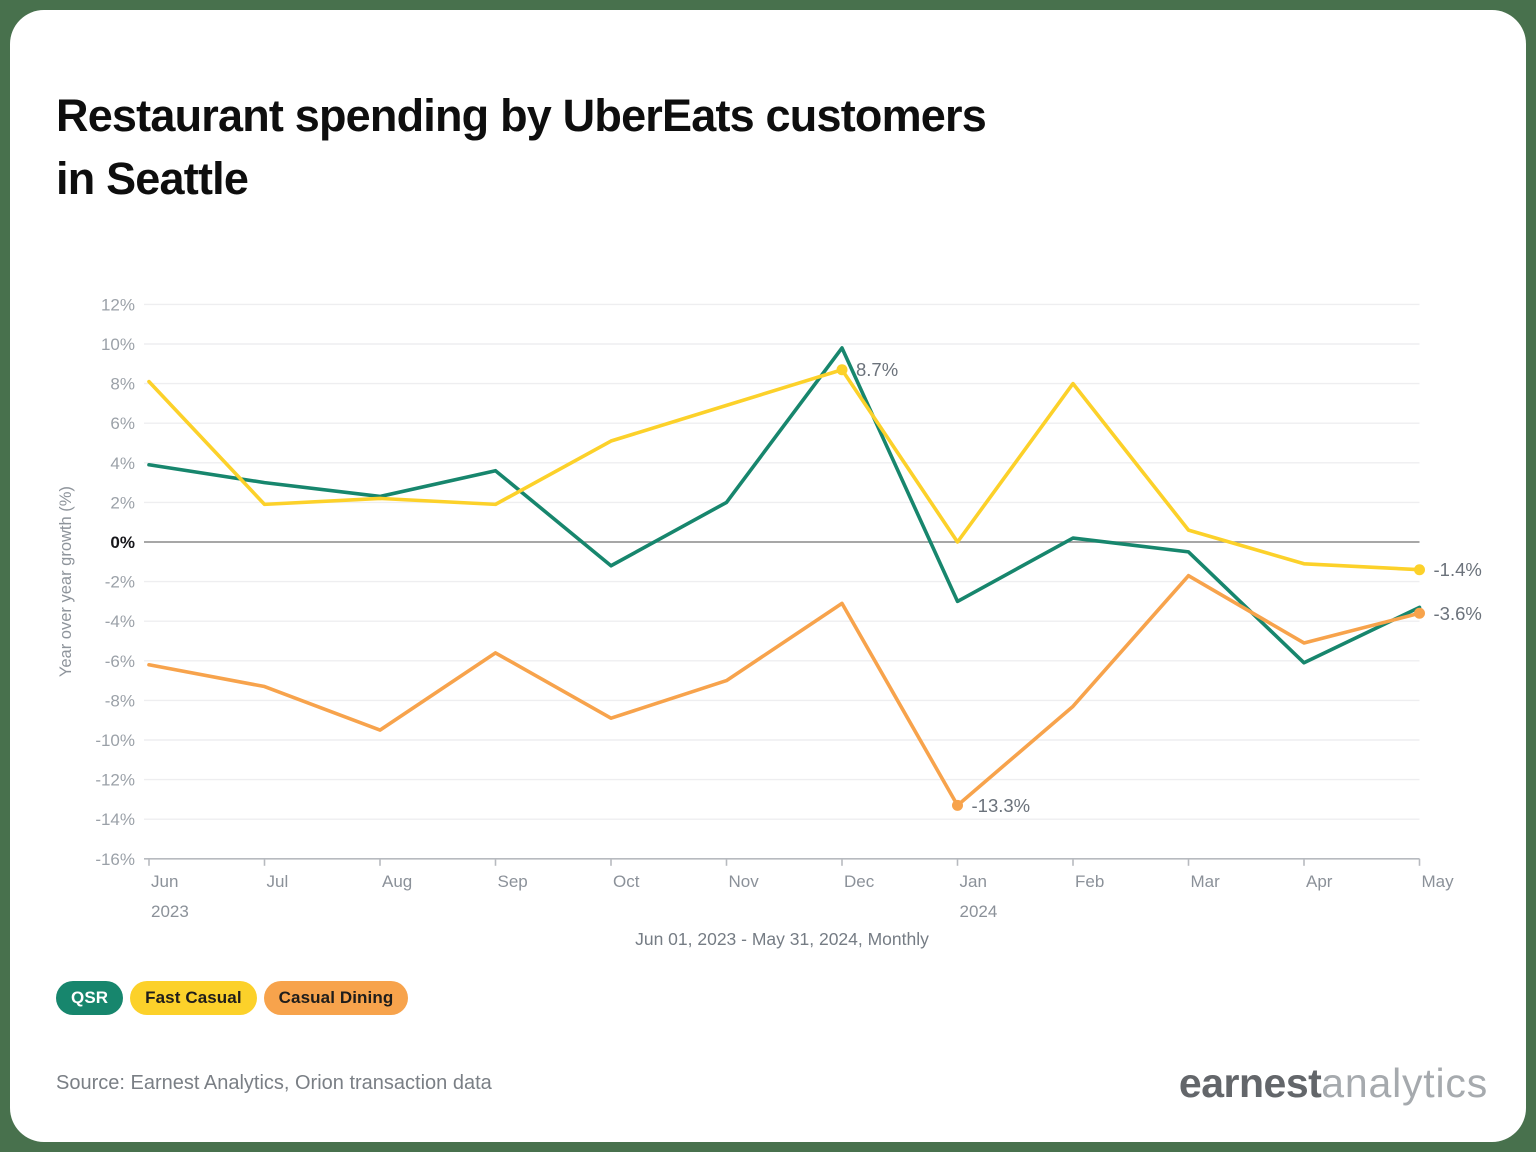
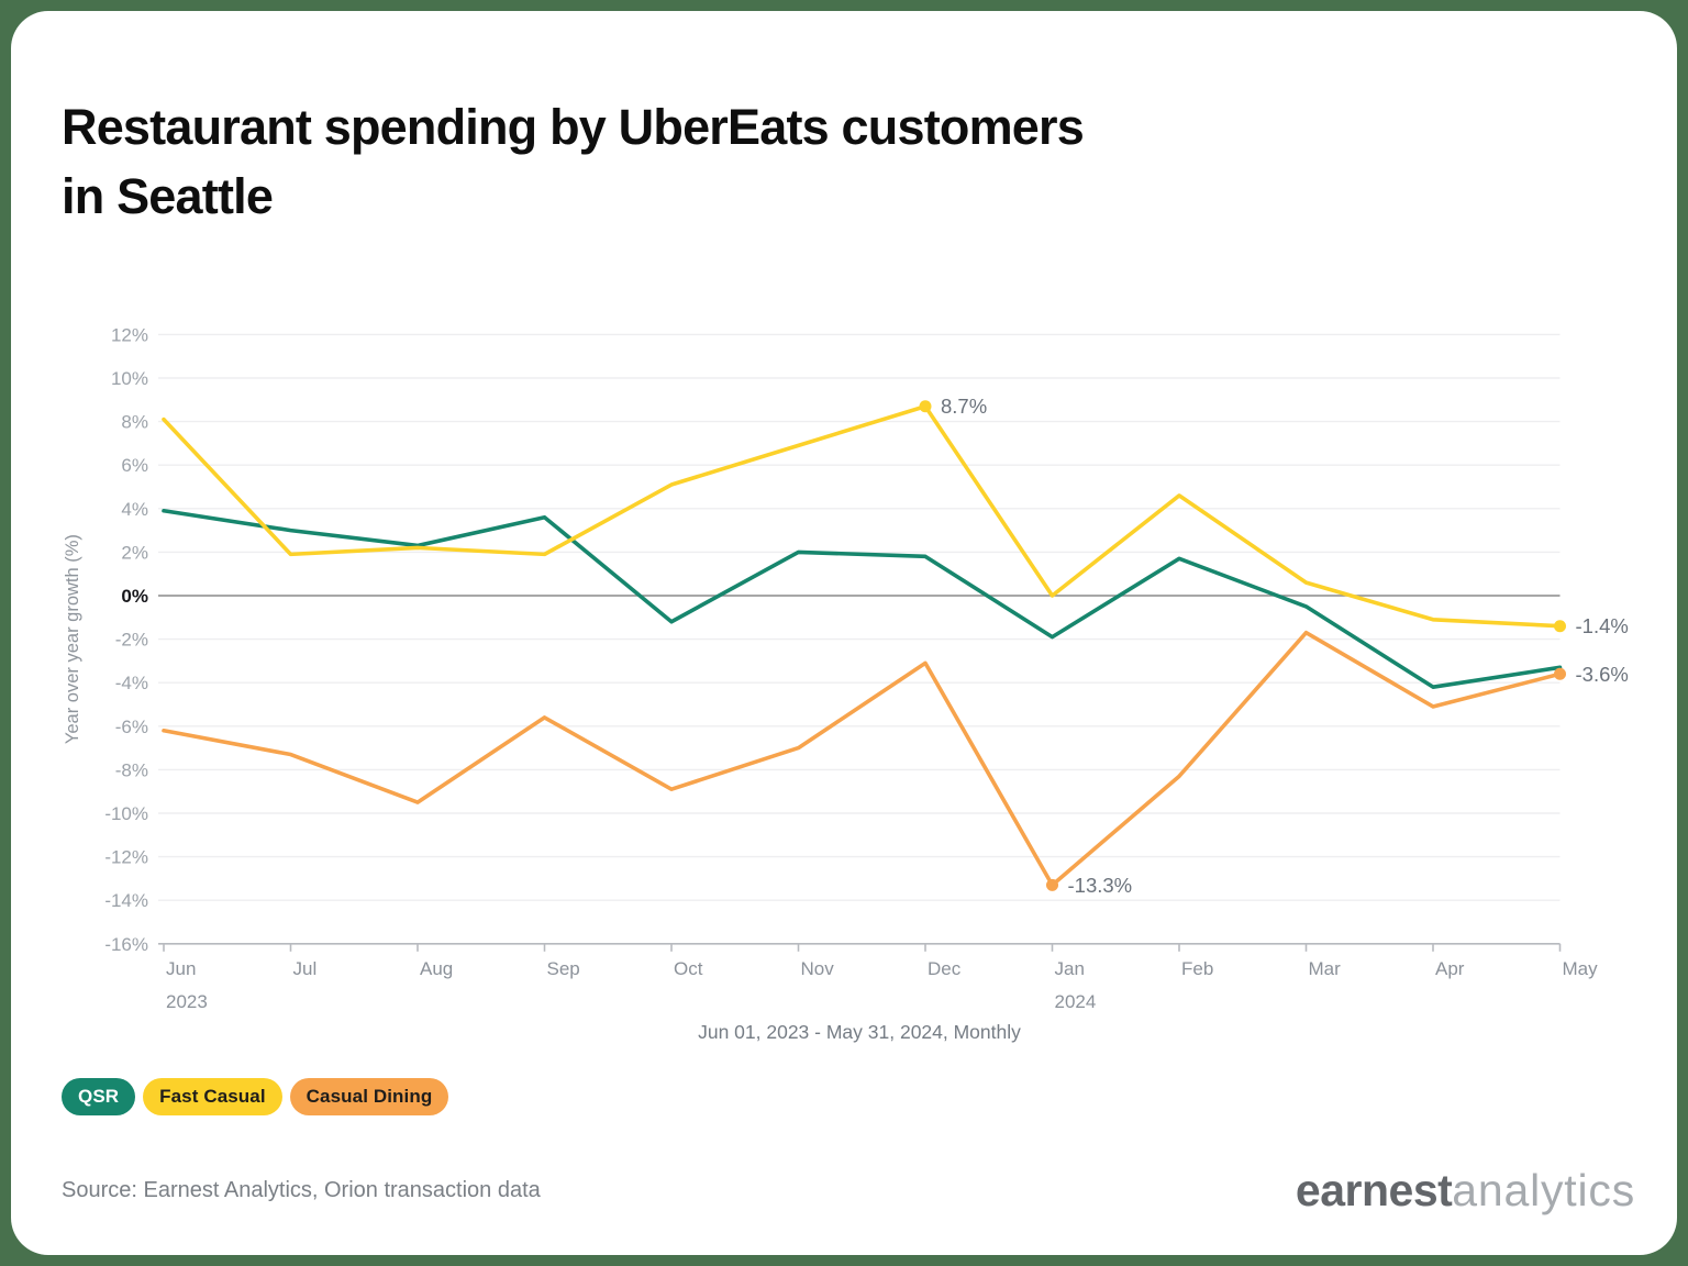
QSR/Dec: 9.8% -> 1.8%
QSR/Jan: -3.0% -> -1.9%
QSR/Feb: 0.2% -> 1.7%
Fast Casual/Feb: 8.0% -> 4.6%
QSR/Apr: -6.1% -> -4.2%
